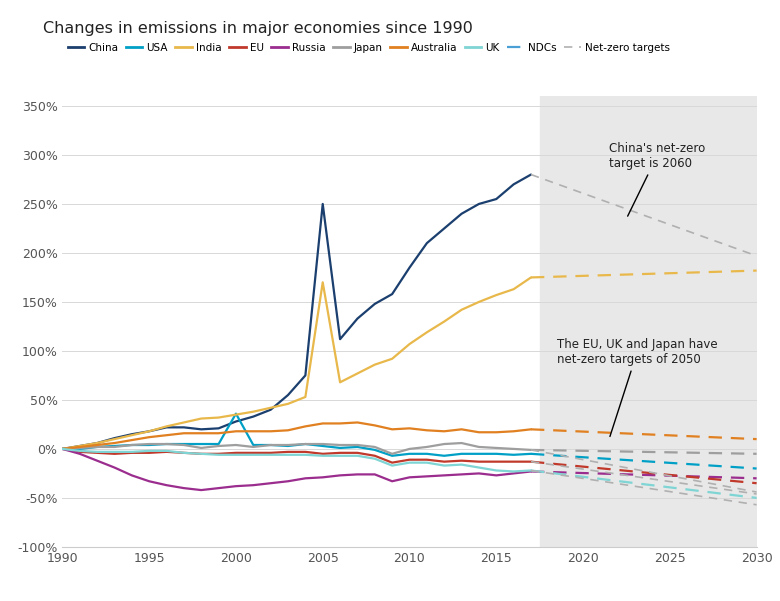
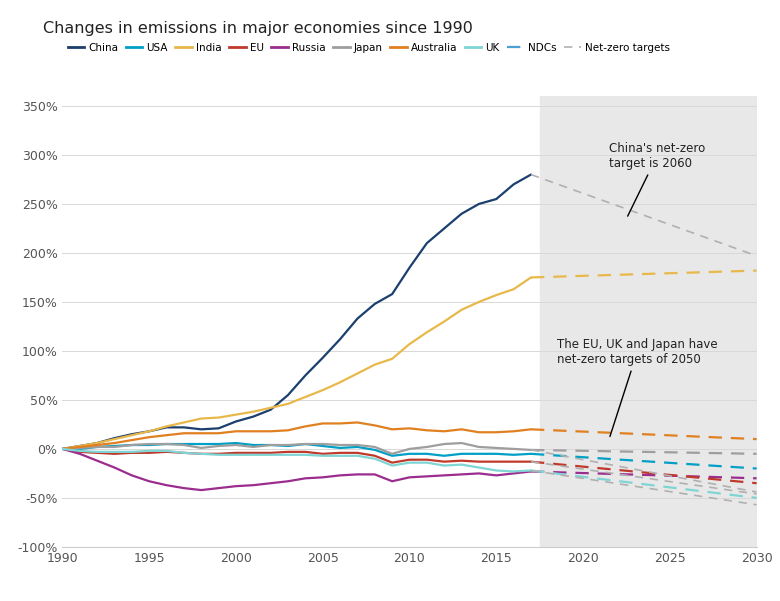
USA/2000: 36% -> 6%
China/2005: 250% -> 93%
India/2005: 170% -> 60%
